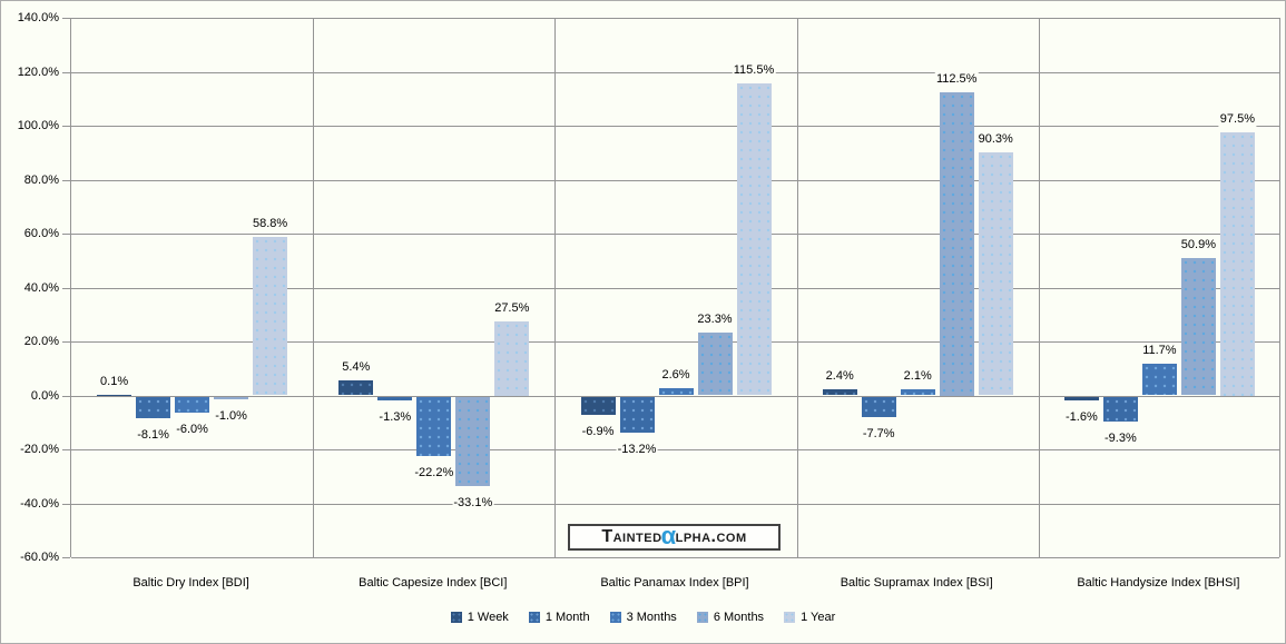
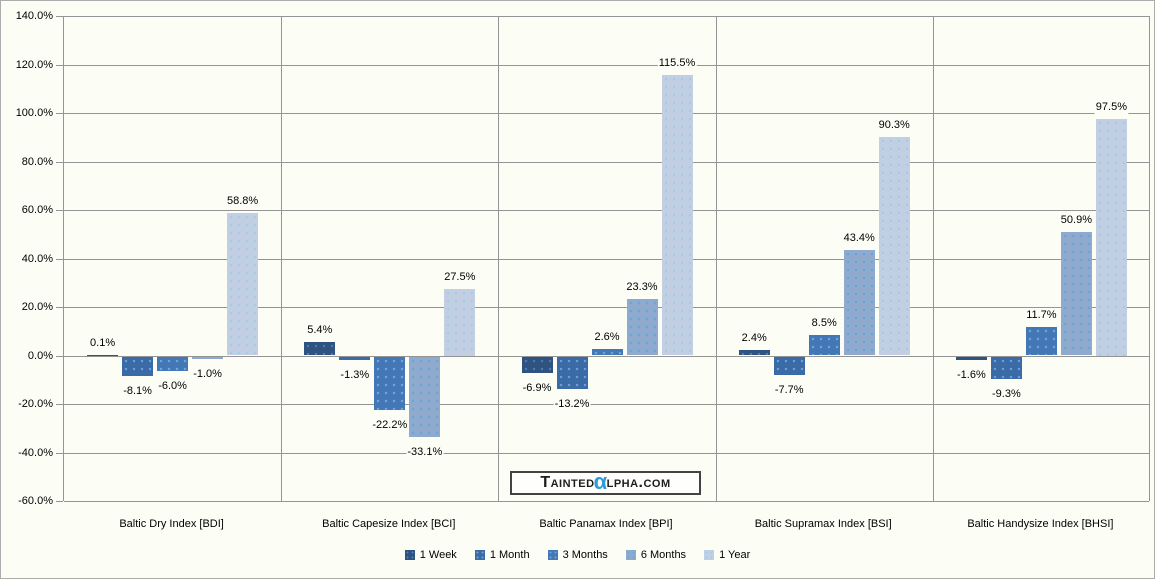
3 Months/Baltic Supramax Index [BSI]: 2.1% -> 8.5%
6 Months/Baltic Supramax Index [BSI]: 112.5% -> 43.4%
